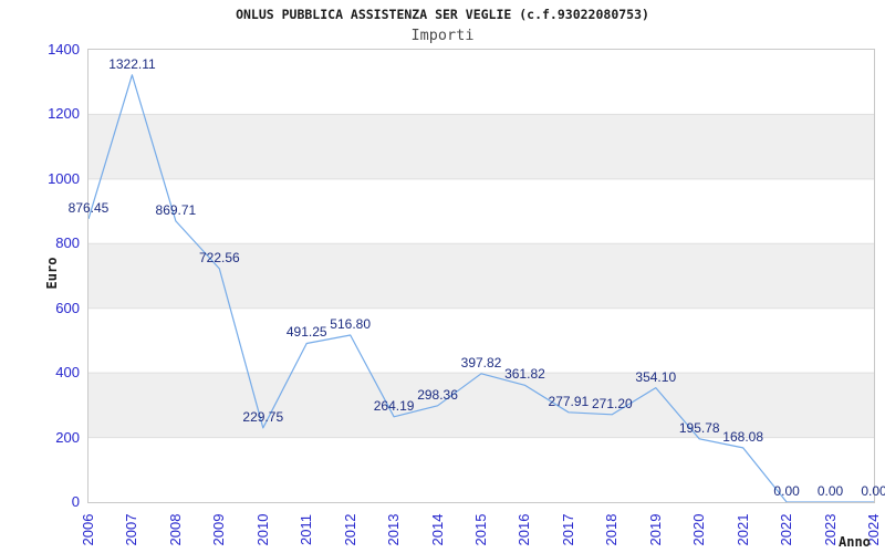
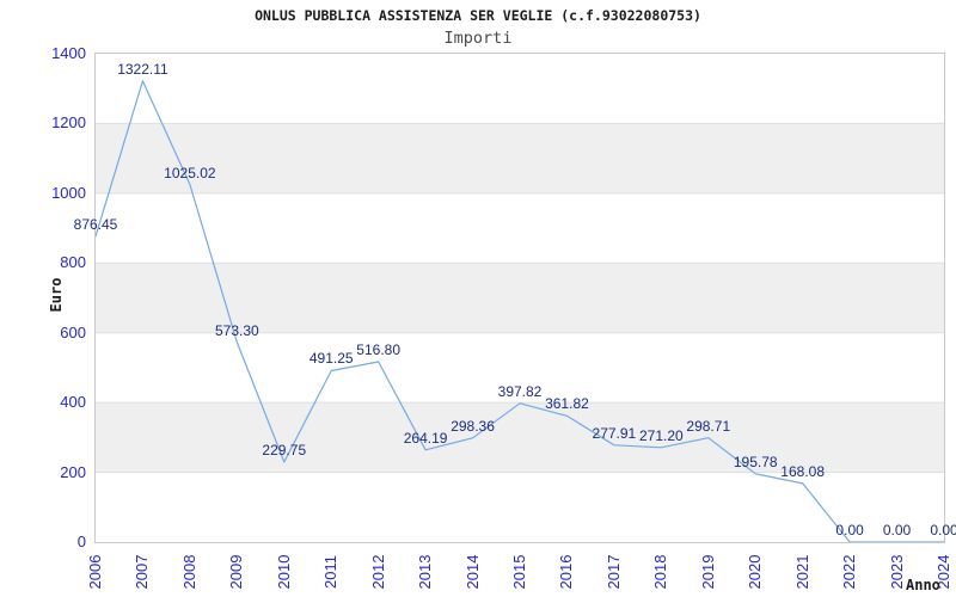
2008: 869.71 -> 1025.02
2009: 722.56 -> 573.30
2019: 354.10 -> 298.71
